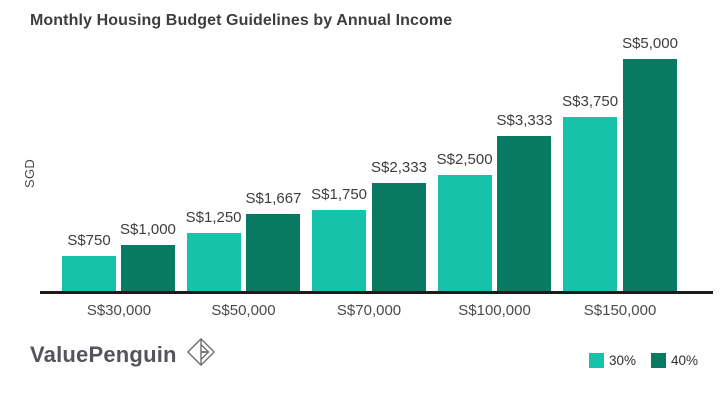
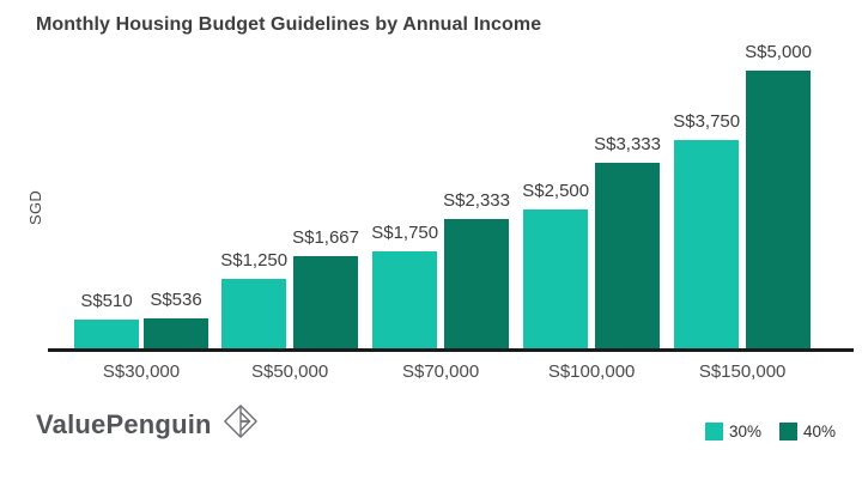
30%/S$30,000: 750 -> 510
40%/S$30,000: 1,000 -> 536
